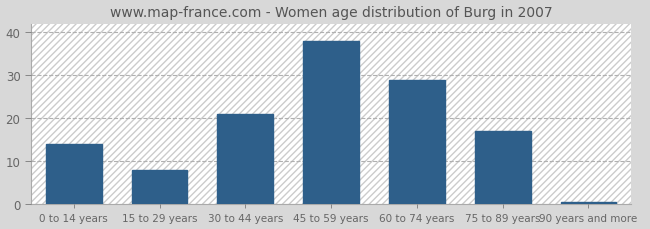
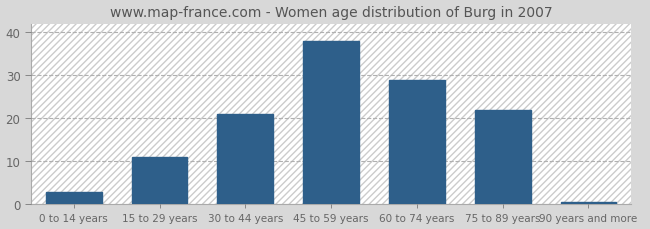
0 to 14 years: 14.0 -> 3.0
15 to 29 years: 8.0 -> 11.0
75 to 89 years: 17.0 -> 22.0
